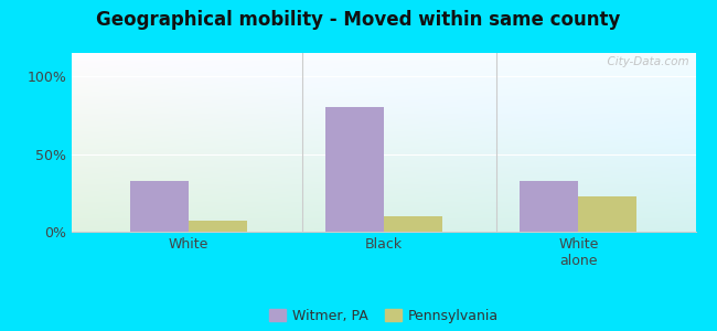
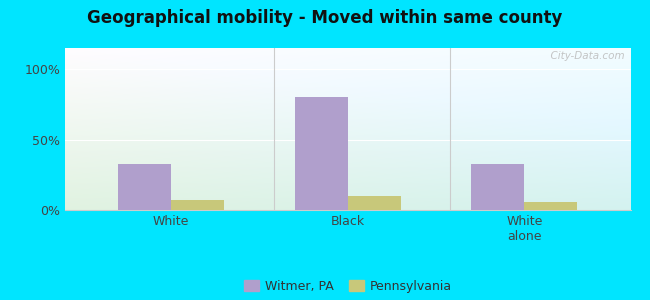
Pennsylvania/White alone: 23% -> 6%
